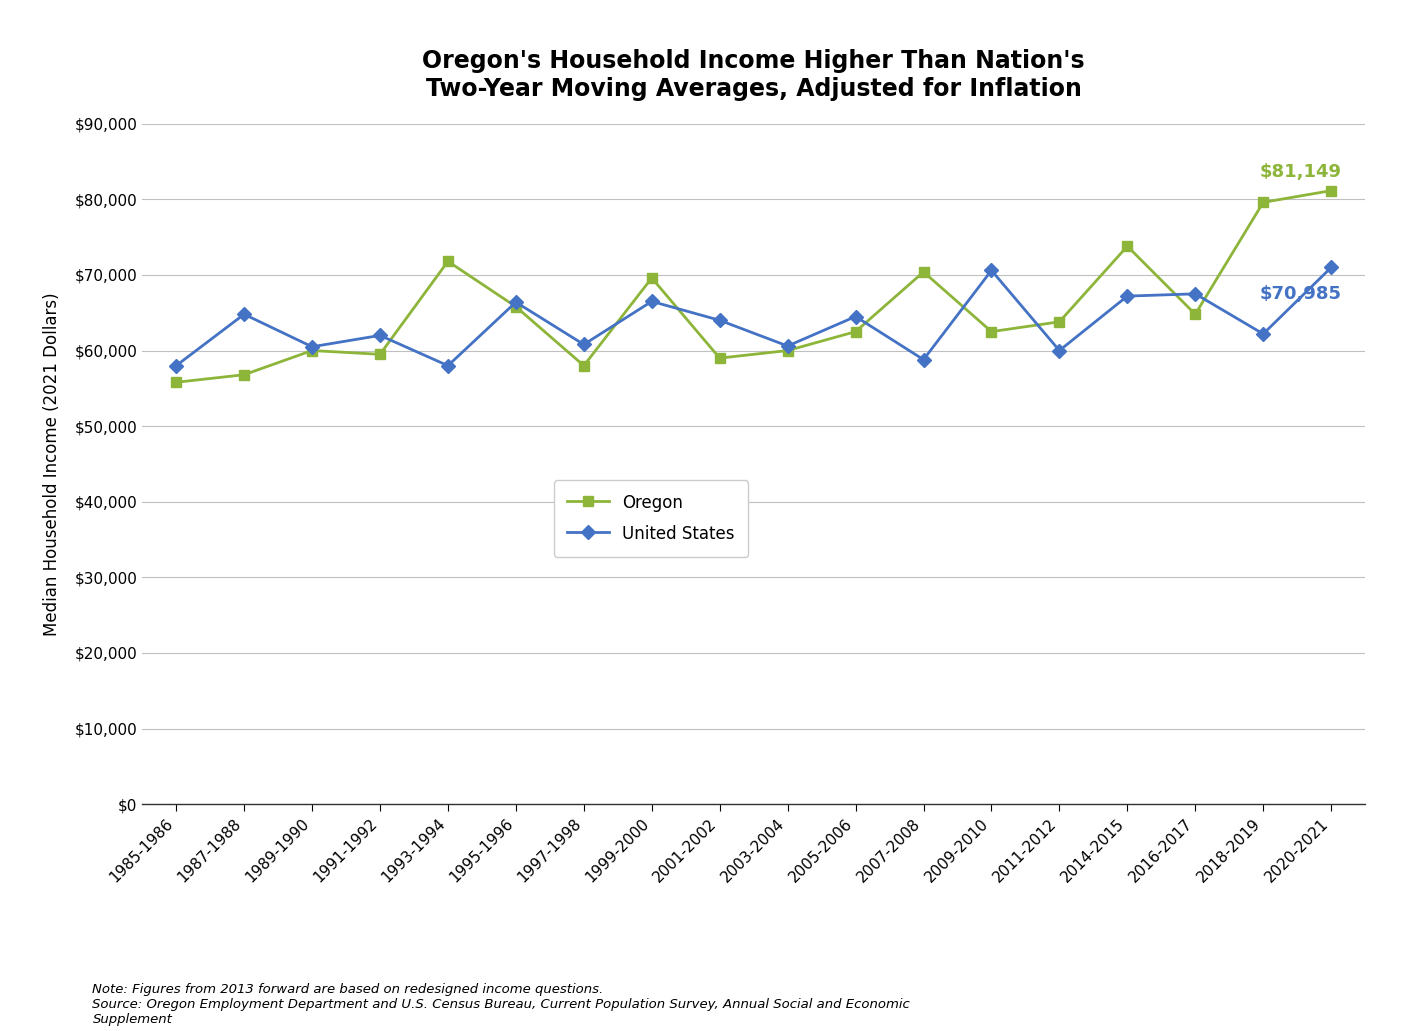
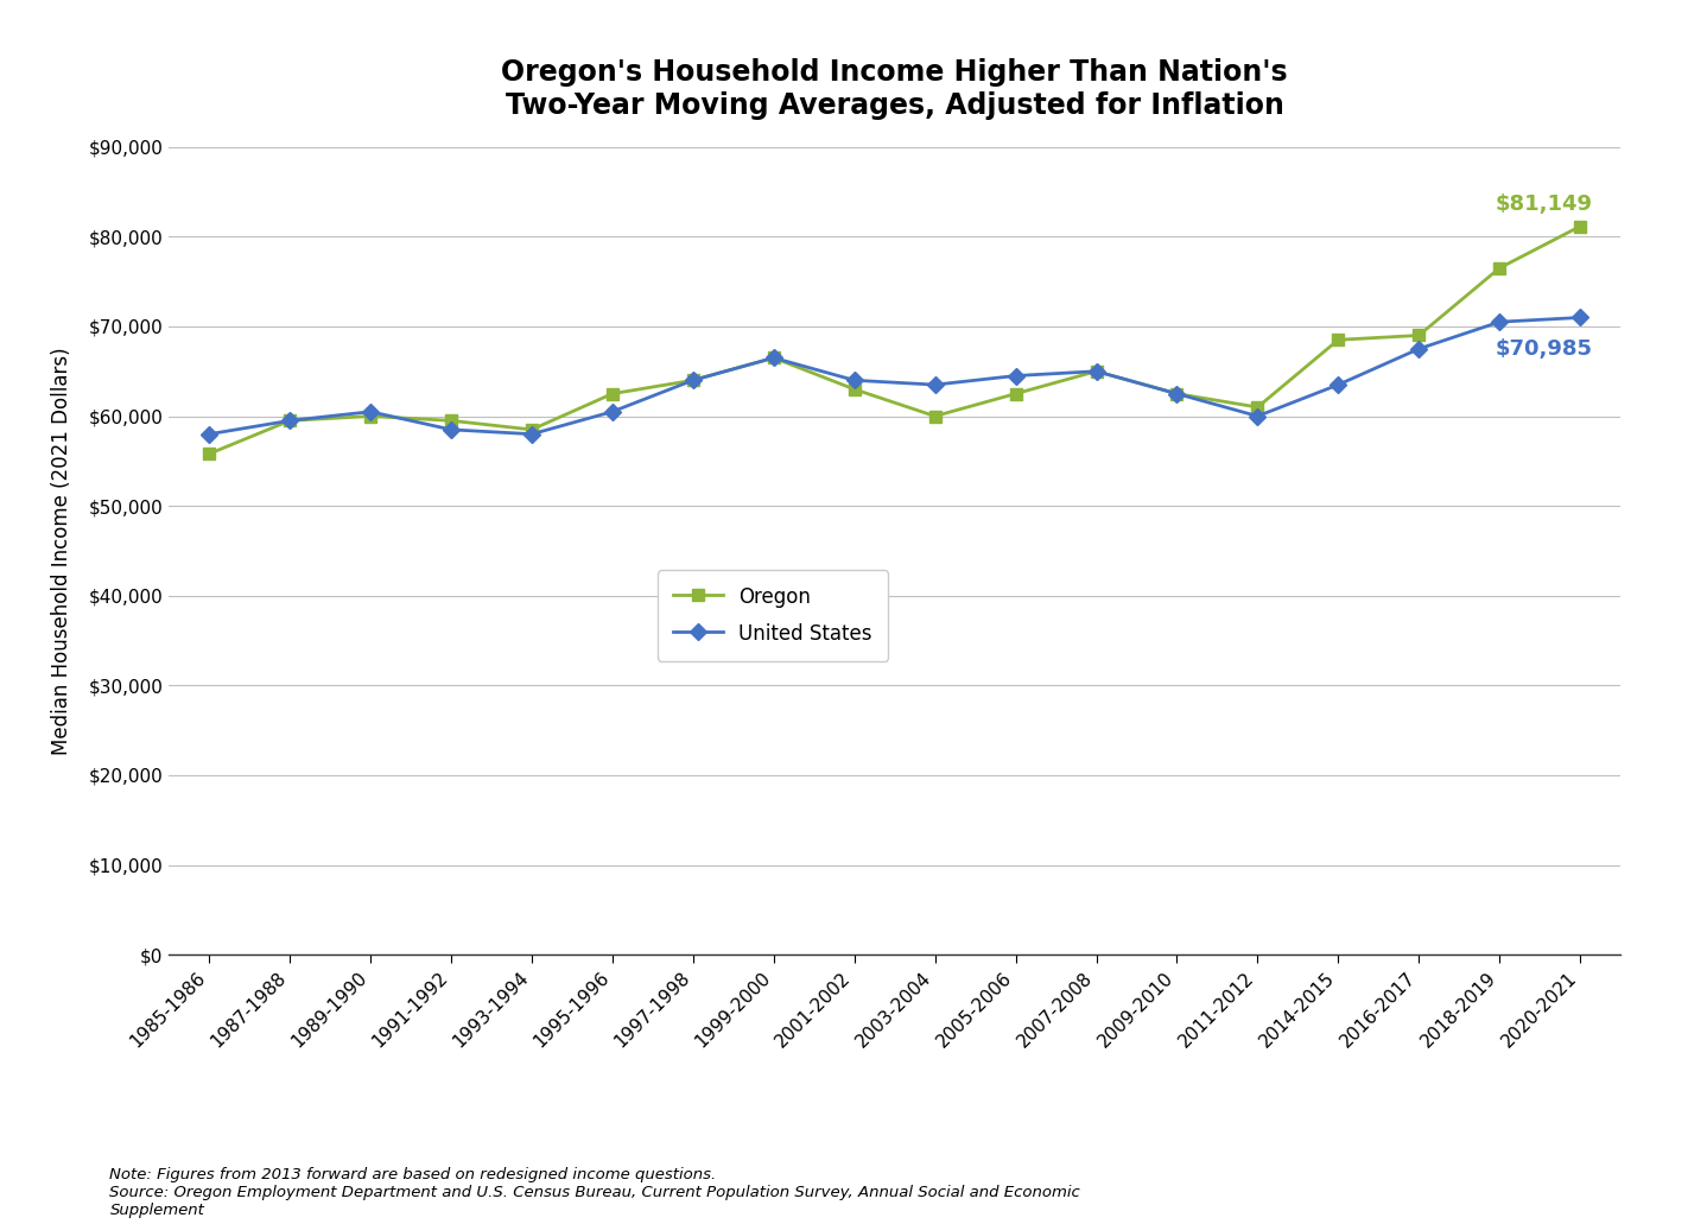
Oregon/1987-1988: $56,800 -> $59,500
United States/1987-1988: $64,800 -> $59,500
United States/1991-1992: $62,000 -> $58,500
Oregon/1993-1994: $71,800 -> $58,500
Oregon/1995-1996: $65,800 -> $62,500
United States/1995-1996: $66,400 -> $60,500
Oregon/1997-1998: $58,000 -> $64,000
United States/1997-1998: $60,800 -> $64,000
Oregon/1999-2000: $69,600 -> $66,500
Oregon/2001-2002: $59,000 -> $63,000
United States/2003-2004: $60,600 -> $63,500
Oregon/2007-2008: $70,400 -> $65,000
United States/2007-2008: $58,800 -> $65,000
United States/2009-2010: $70,600 -> $62,500
Oregon/2011-2012: $63,800 -> $61,000
Oregon/2014-2015: $73,800 -> $68,500
United States/2014-2015: $67,200 -> $63,500
Oregon/2016-2017: $64,800 -> $69,000
Oregon/2018-2019: $79,600 -> $76,500
United States/2018-2019: $62,200 -> $70,500
